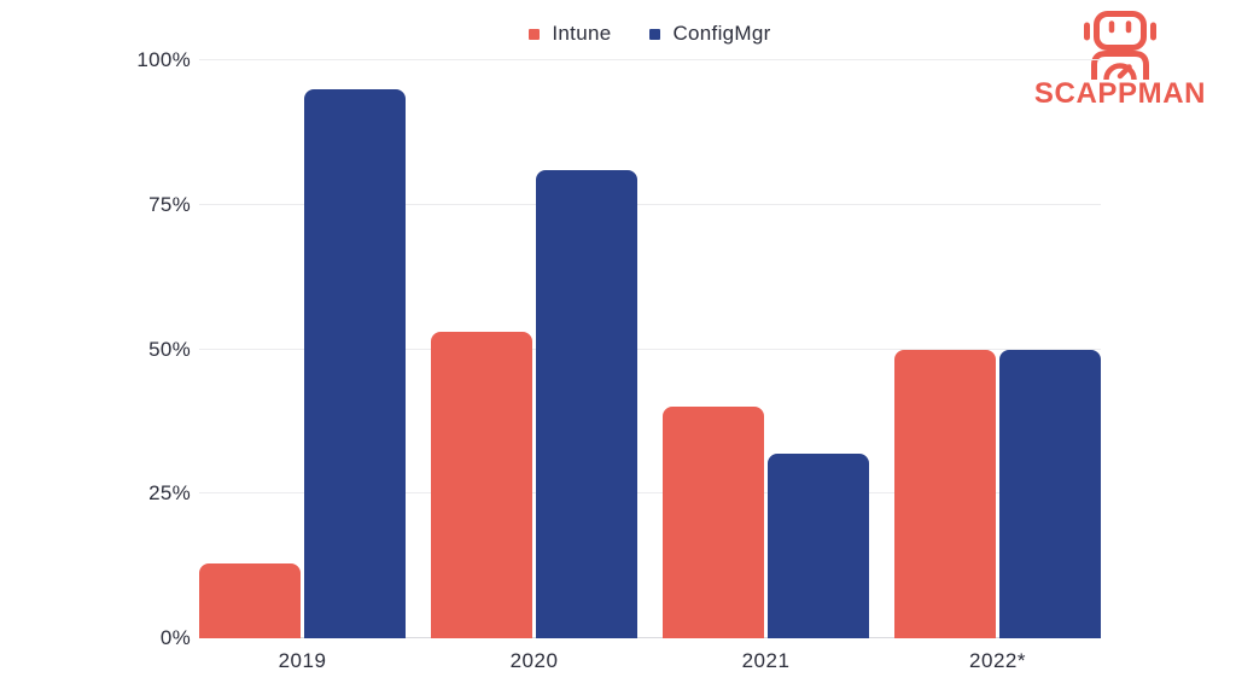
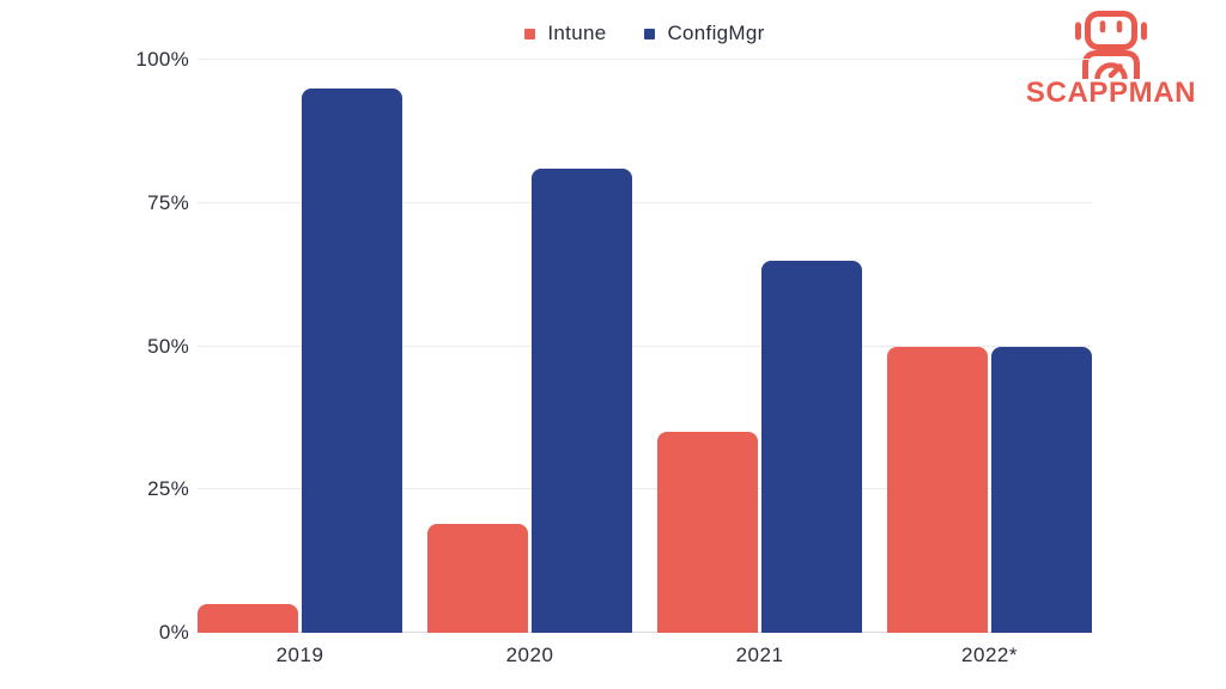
Intune/2019: 13% -> 5%
Intune/2020: 53% -> 19%
Intune/2021: 40% -> 35%
ConfigMgr/2021: 32% -> 65%
